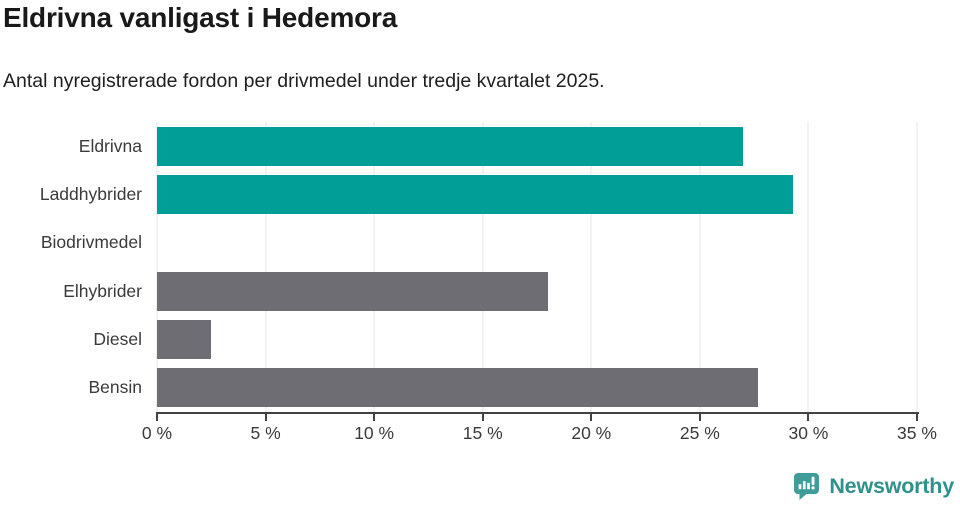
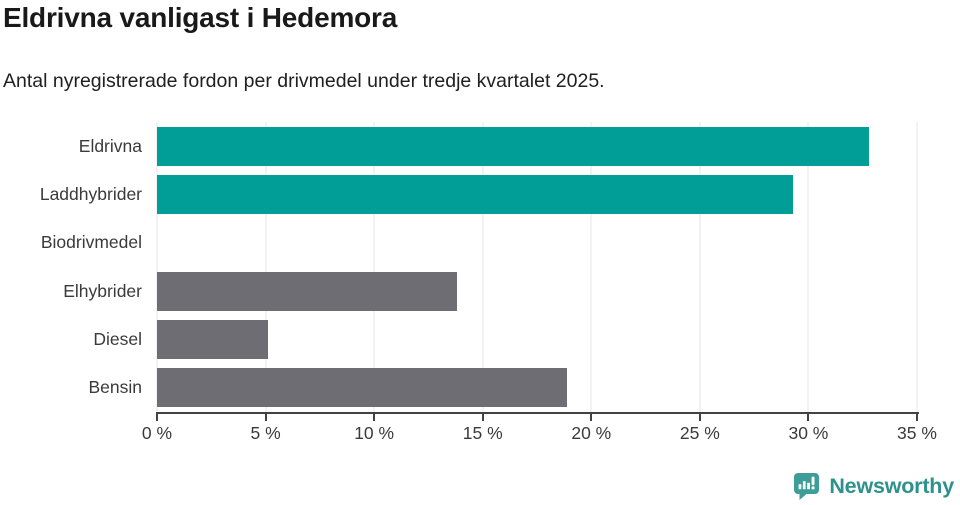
Eldrivna: 27.0% -> 32.8%
Elhybrider: 18.0% -> 13.8%
Diesel: 2.5% -> 5.1%
Bensin: 27.7% -> 18.9%
